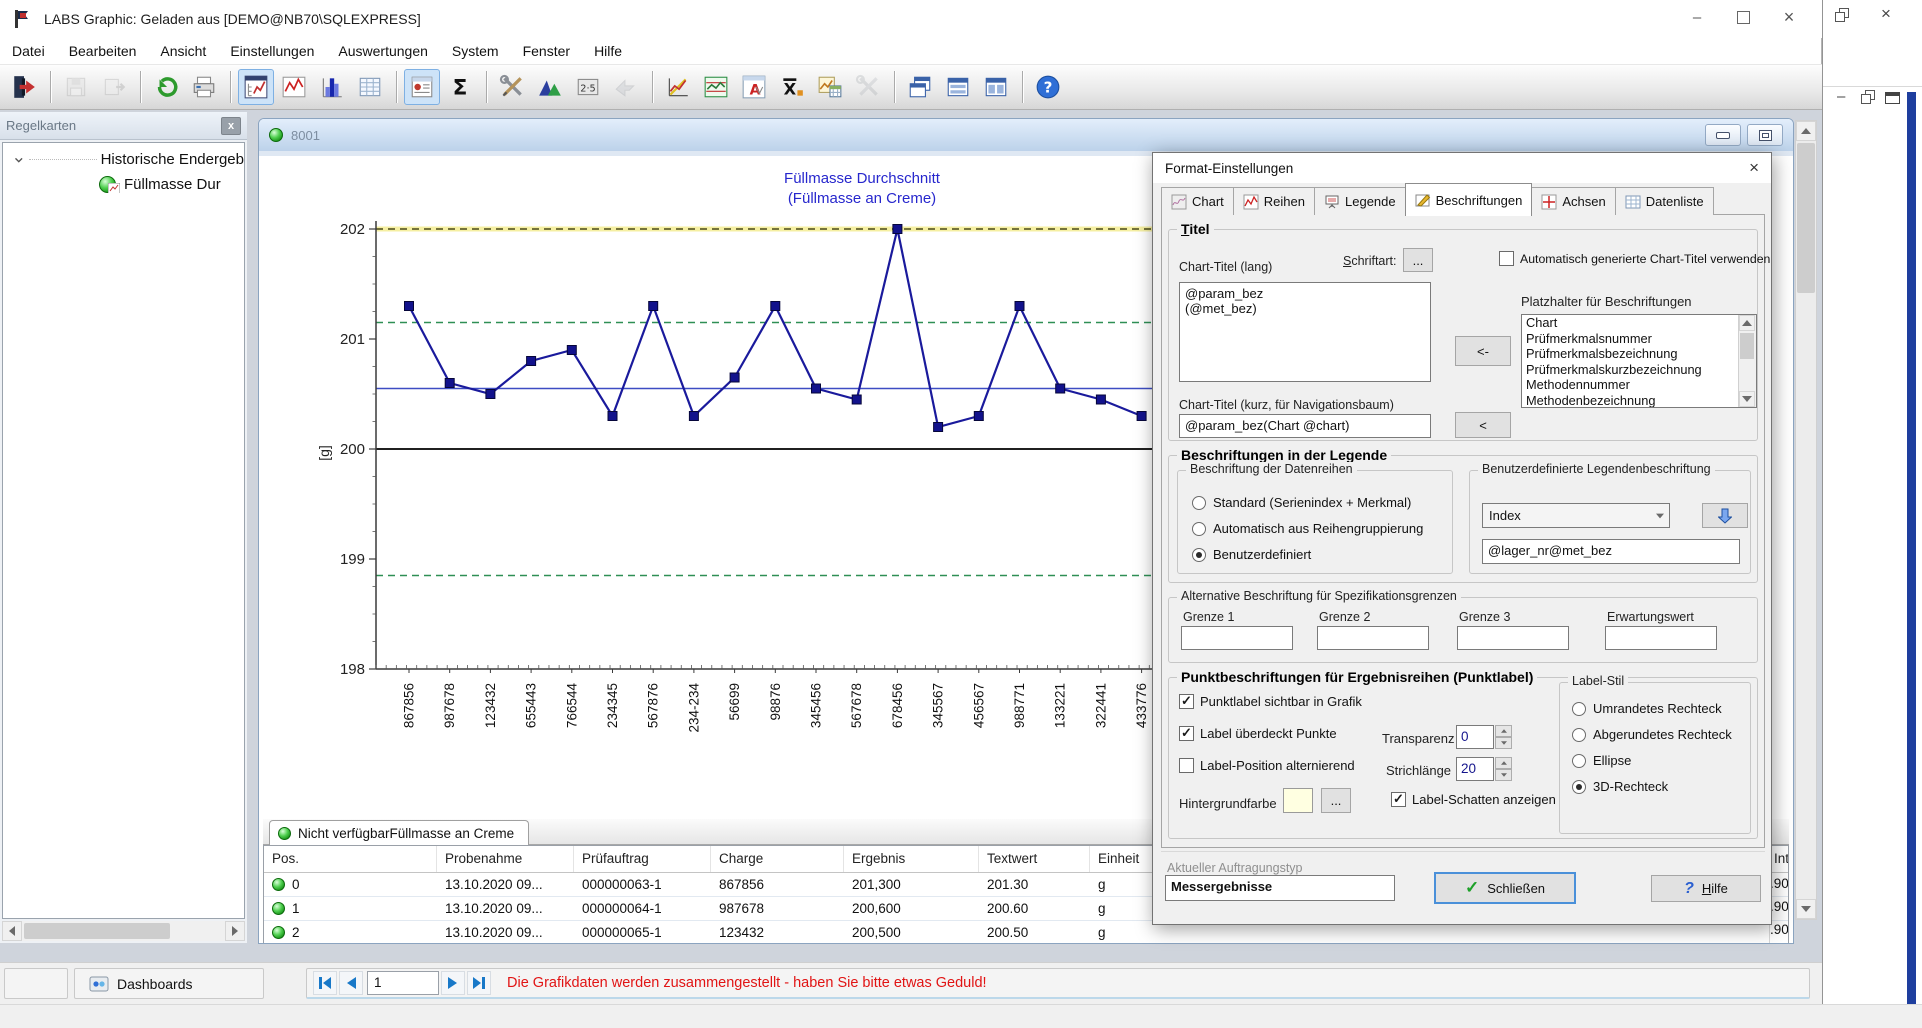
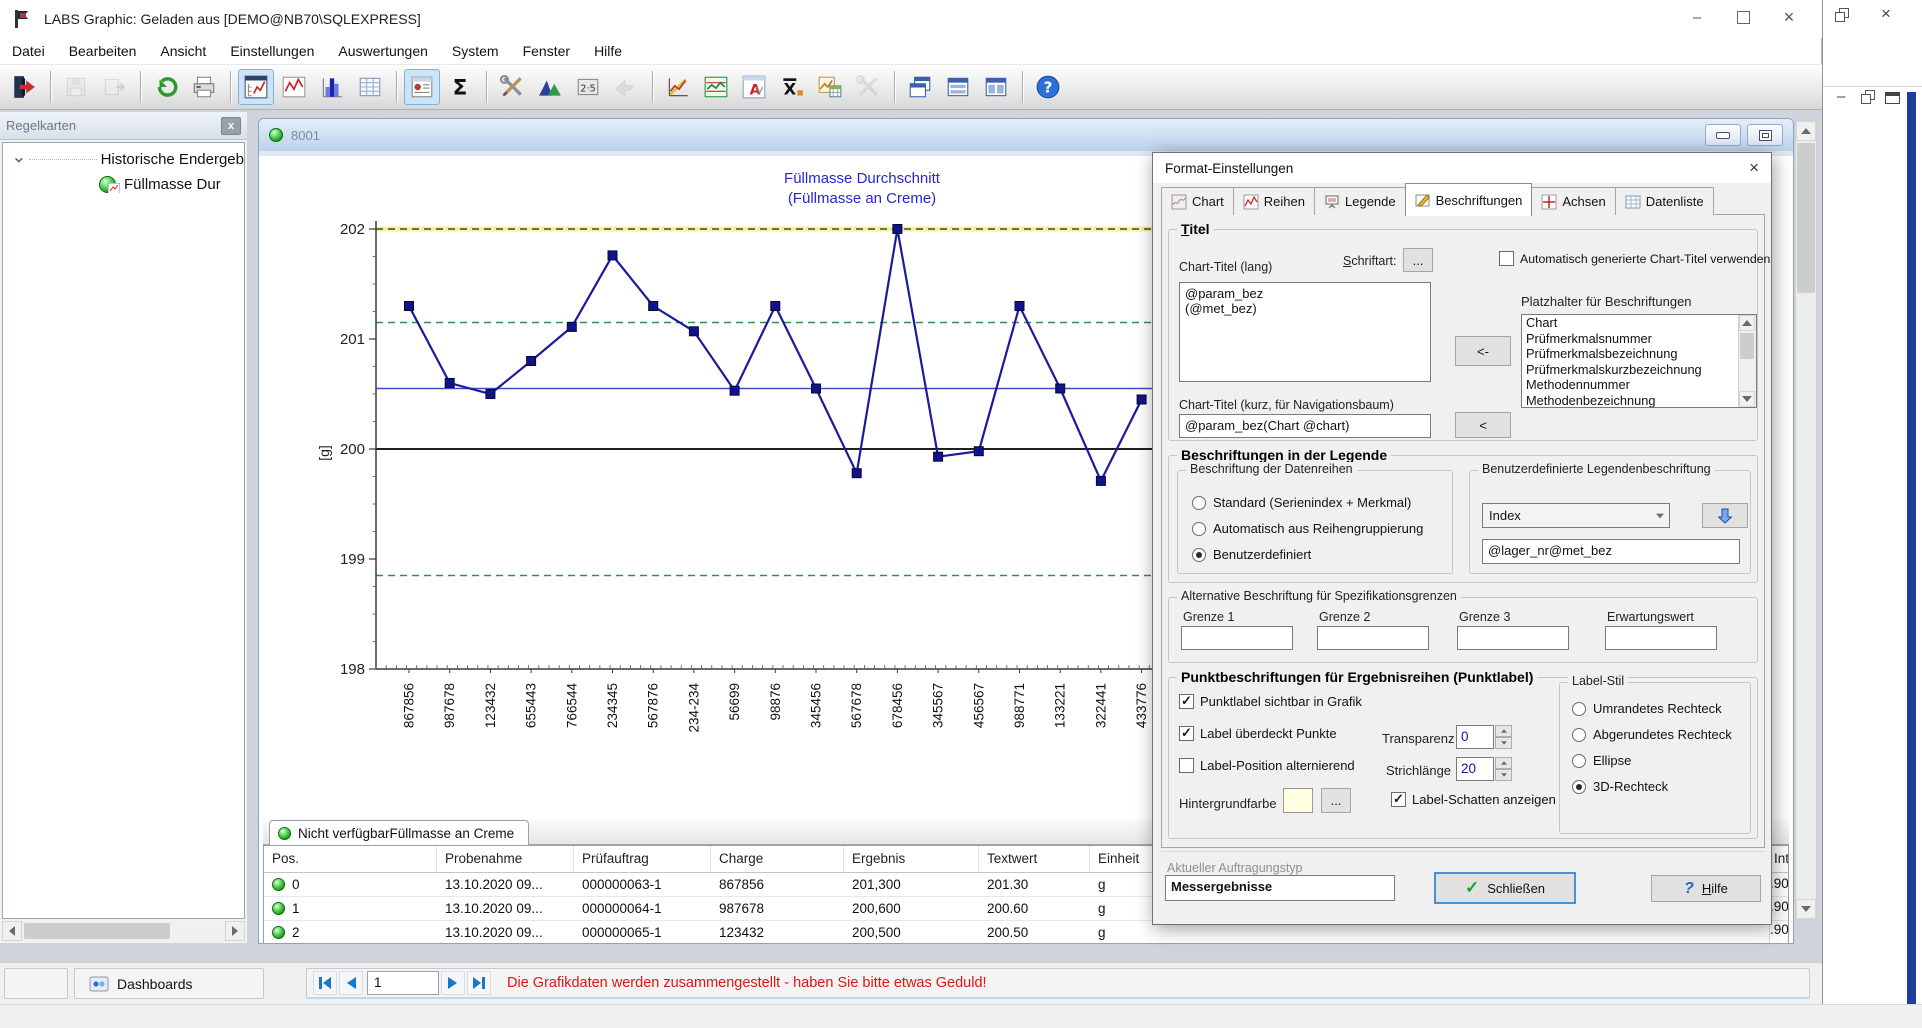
766544: 200.90 -> 201.11
234345: 200.30 -> 201.76
234-234: 200.30 -> 201.07
56699: 200.65 -> 200.53
567678: 200.45 -> 199.78
345567: 200.20 -> 199.93
456567: 200.30 -> 199.98
322441: 200.45 -> 199.71
433776: 200.30 -> 200.45
